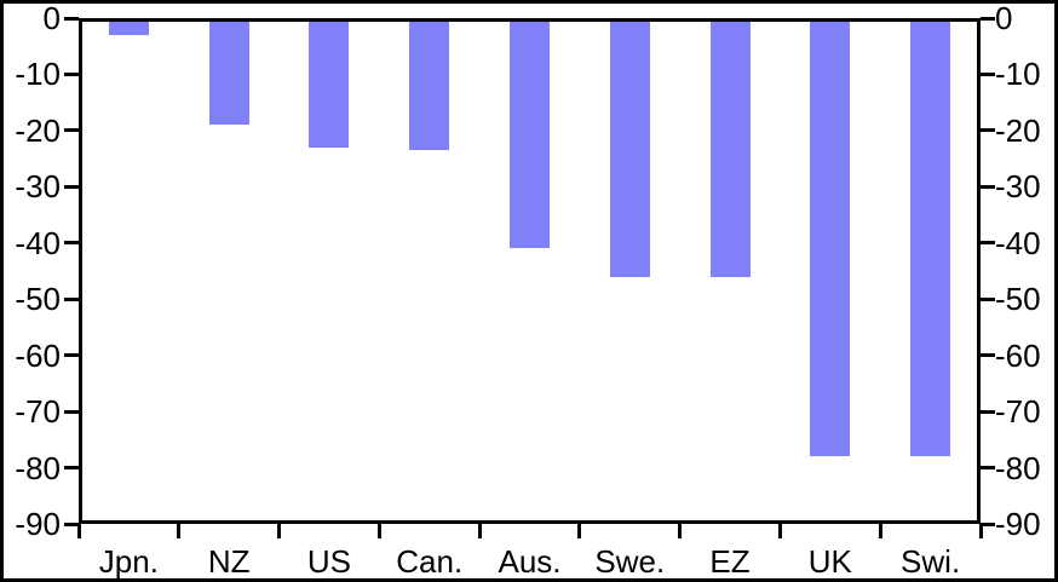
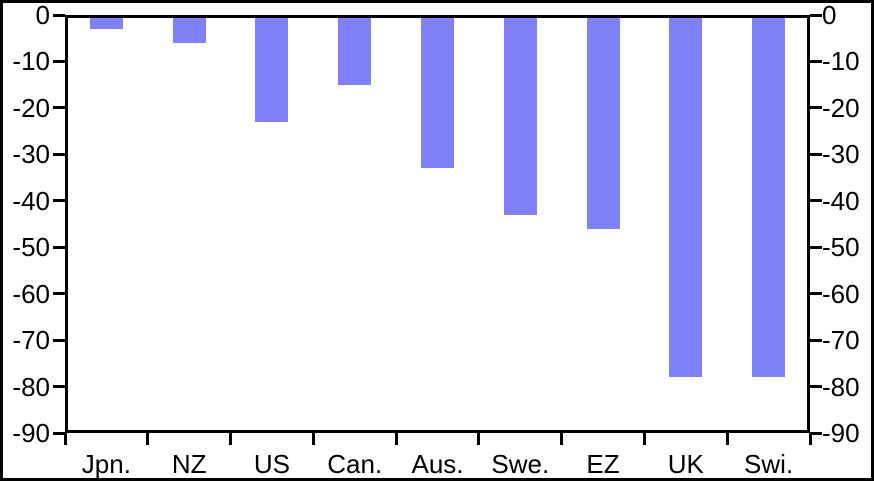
NZ: -19 -> -6
Can.: -24 -> -15
Aus.: -41 -> -33
Swe.: -46 -> -43
